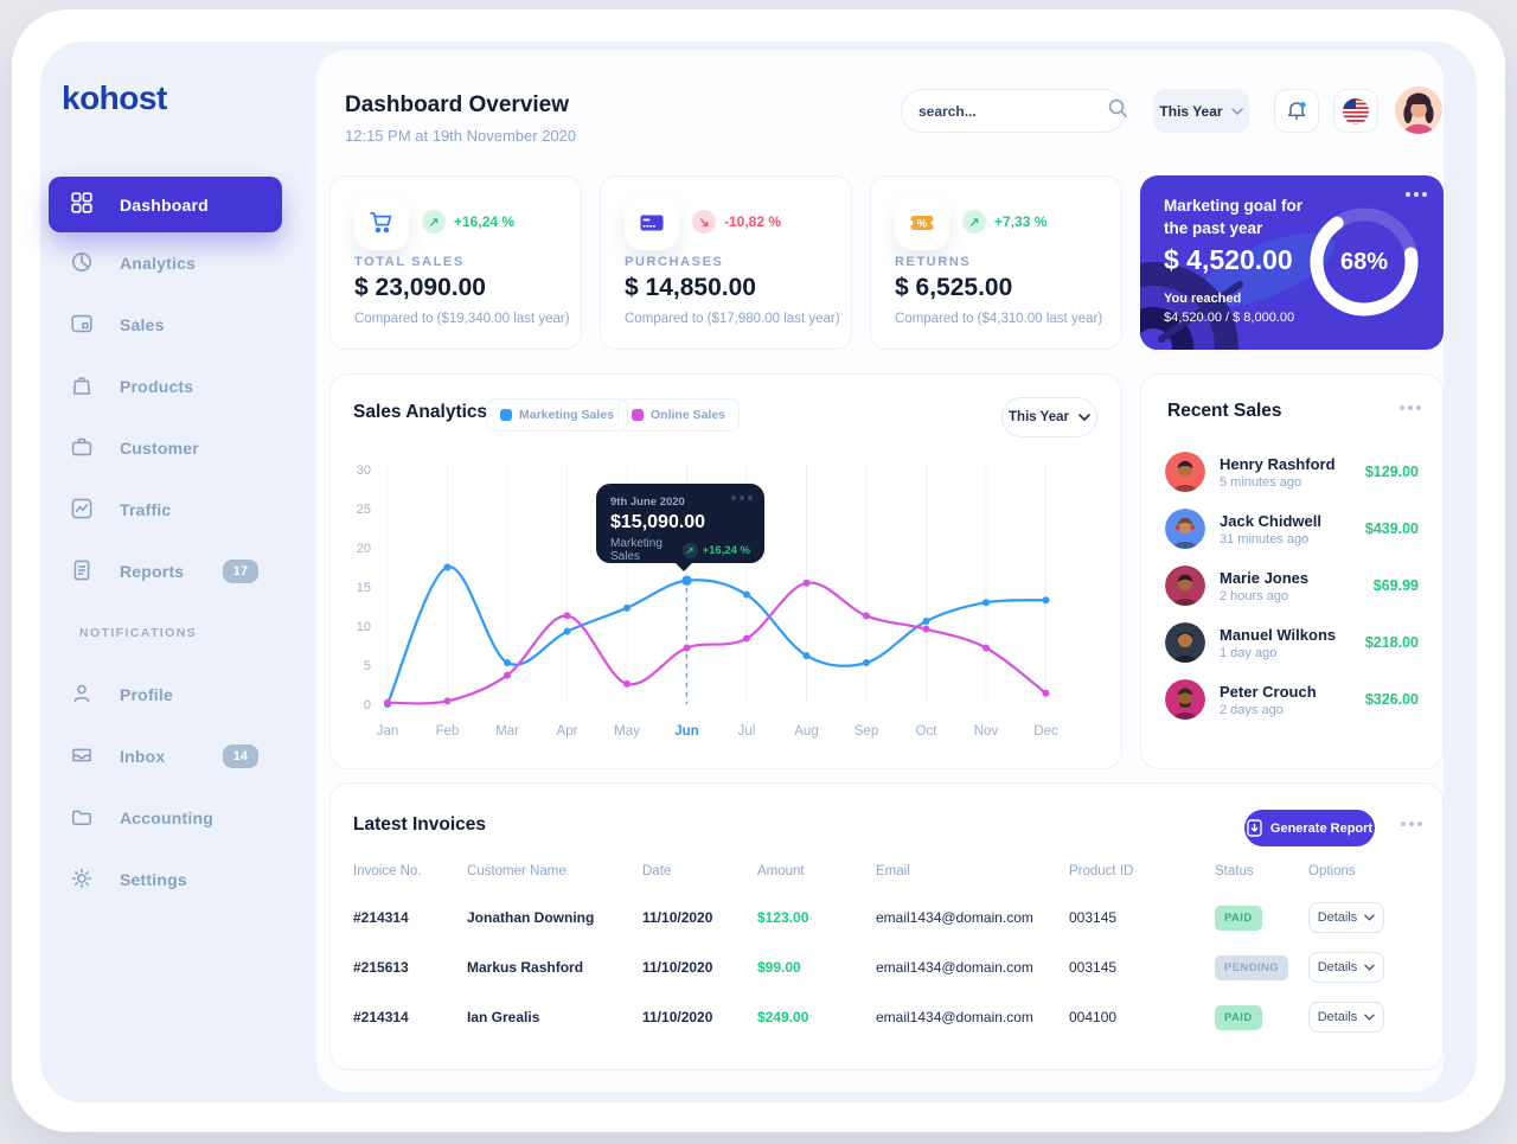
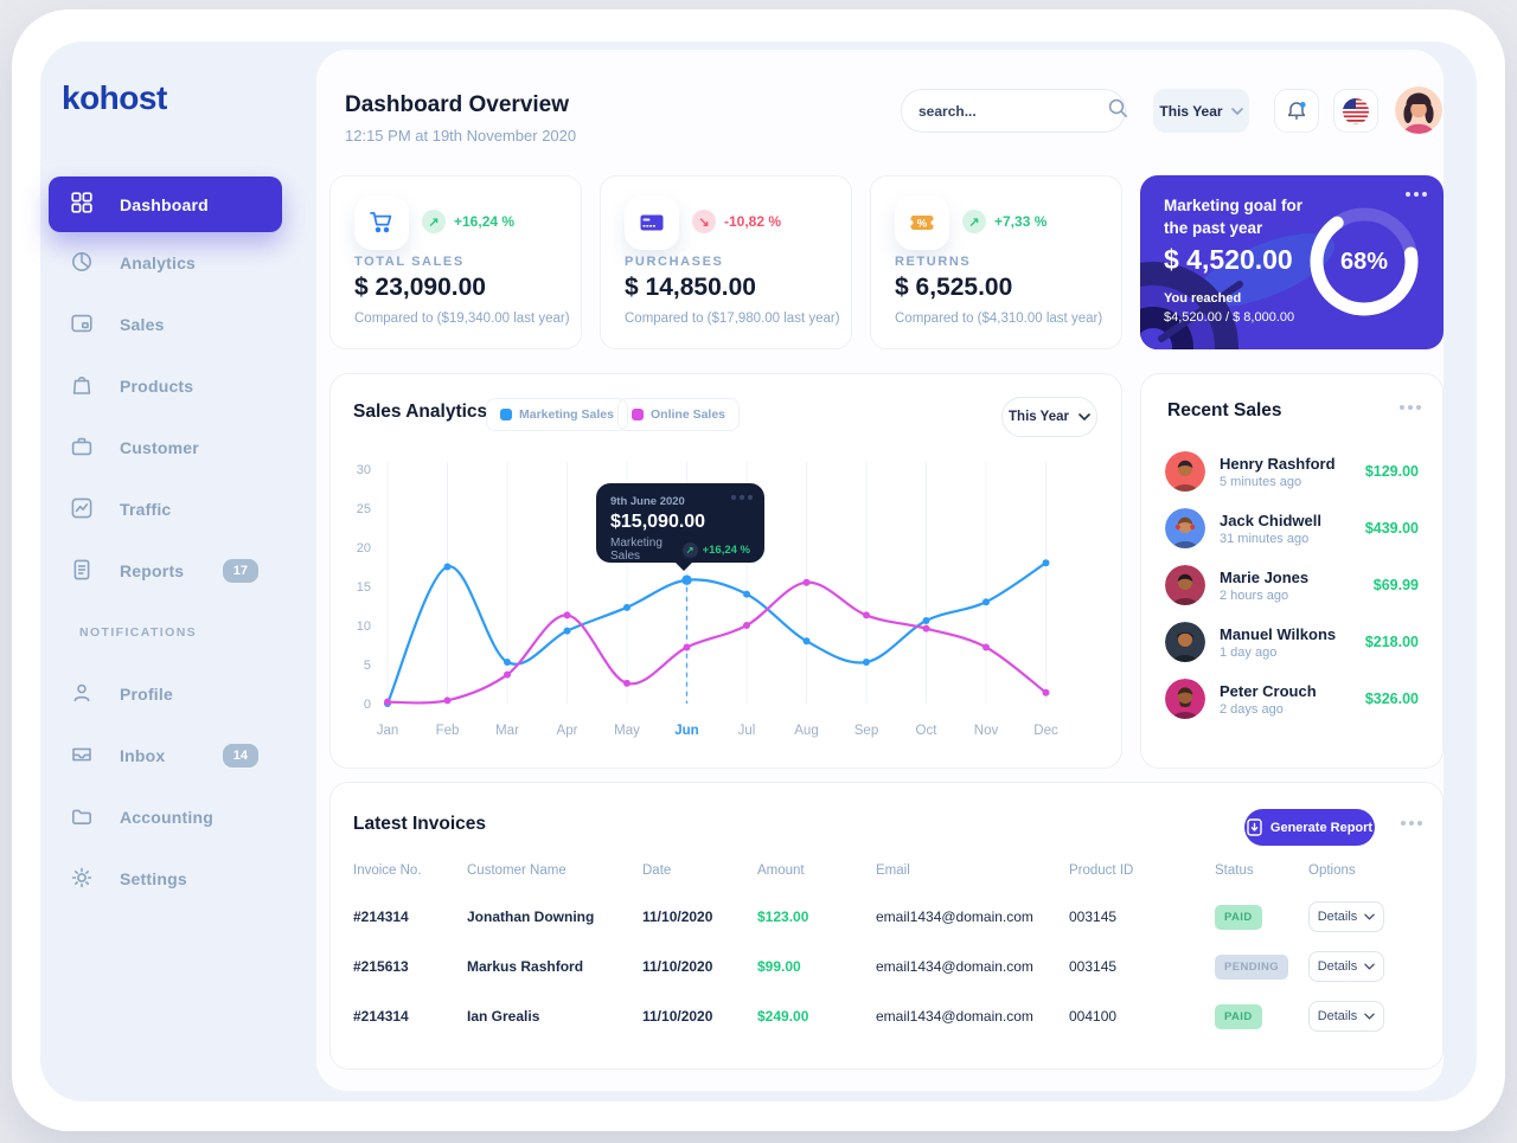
Online Sales/Jul: 8 -> 10
Marketing Sales/Aug: 6 -> 8
Marketing Sales/Dec: 13 -> 18
